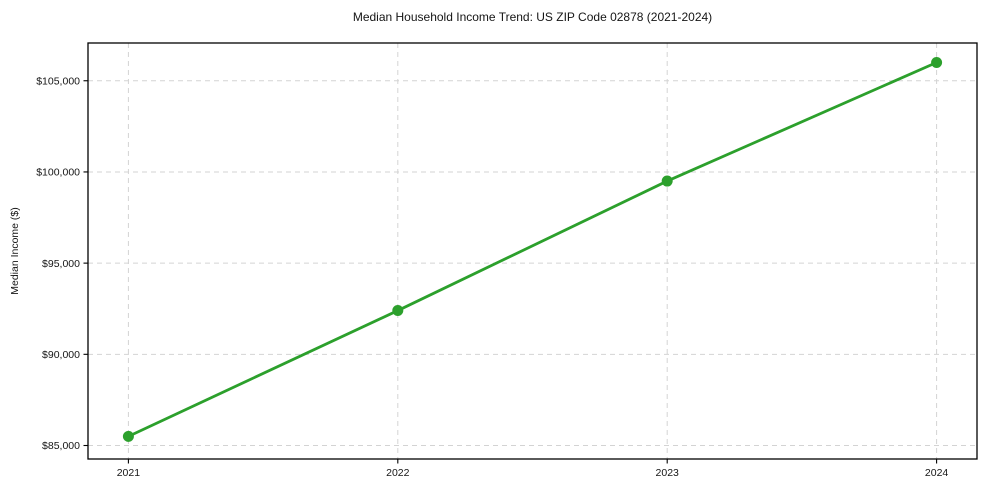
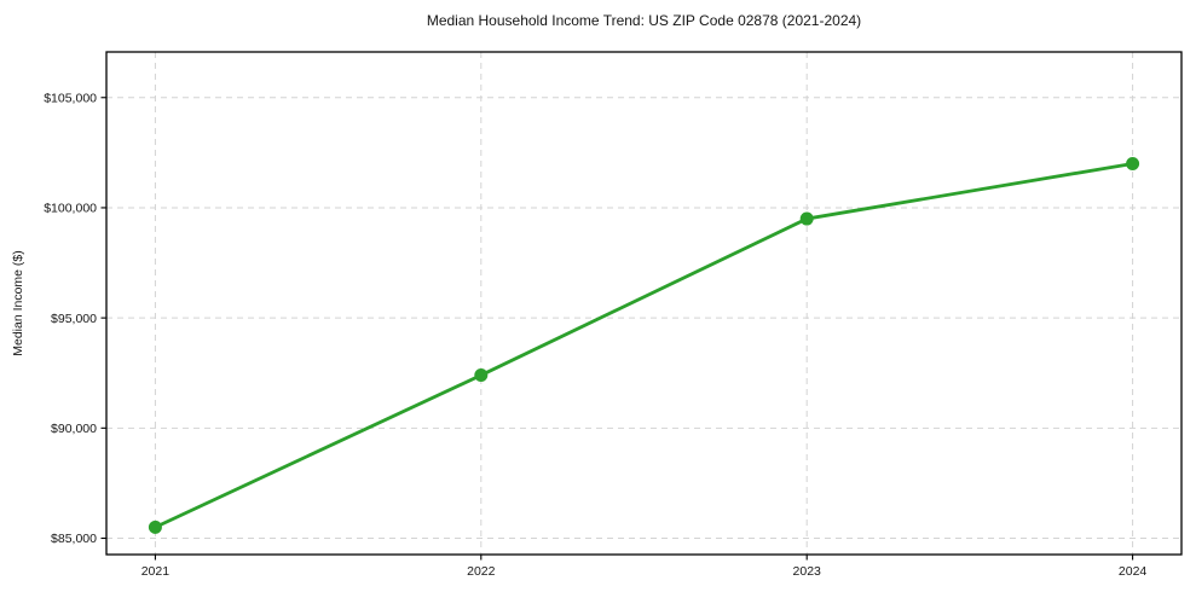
2024: $106000 -> $102000
